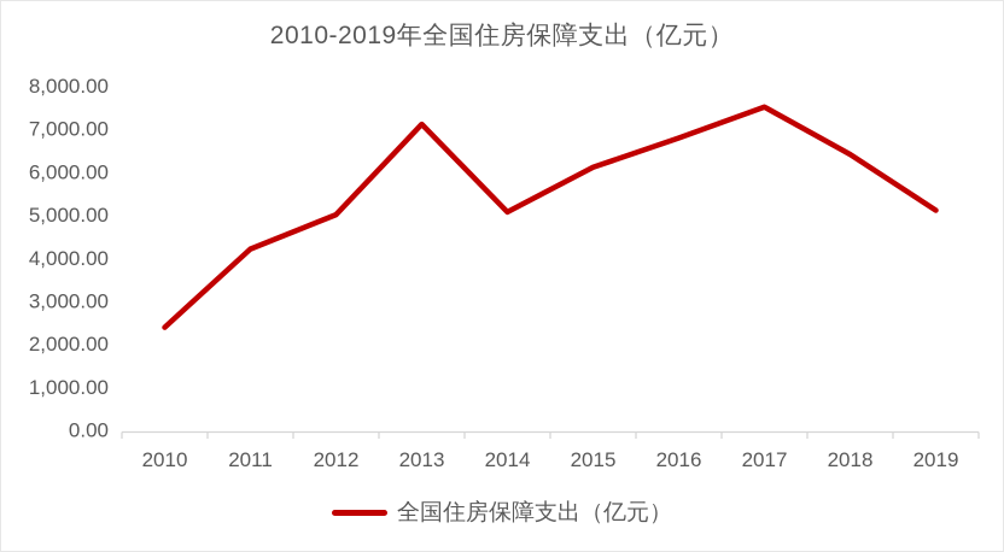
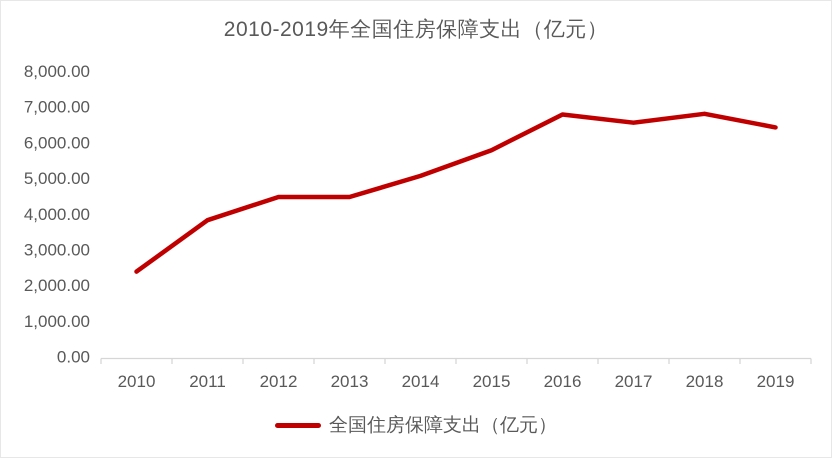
2011: 4200 -> 3800
2012: 5000 -> 4500
2013: 7100 -> 4500
2015: 6100 -> 5800
2017: 7500 -> 6600
2018: 6400 -> 6800
2019: 5100 -> 6400
